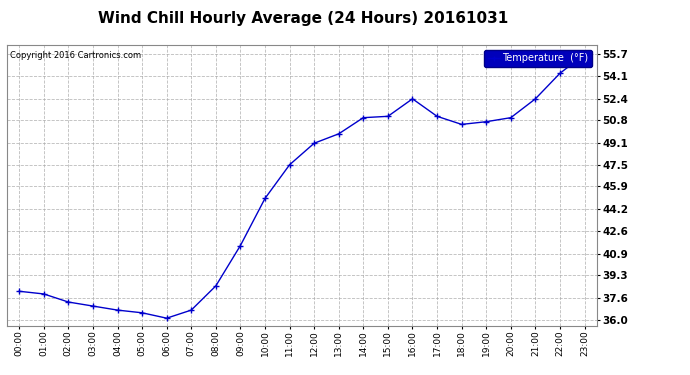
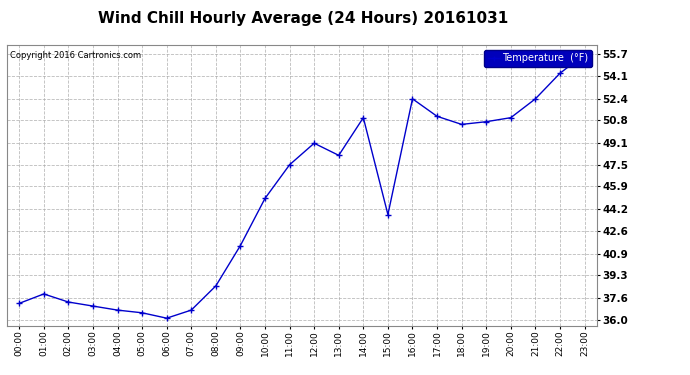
00:00: 38.1 -> 37.2
13:00: 49.8 -> 48.2
15:00: 51.1 -> 43.8
